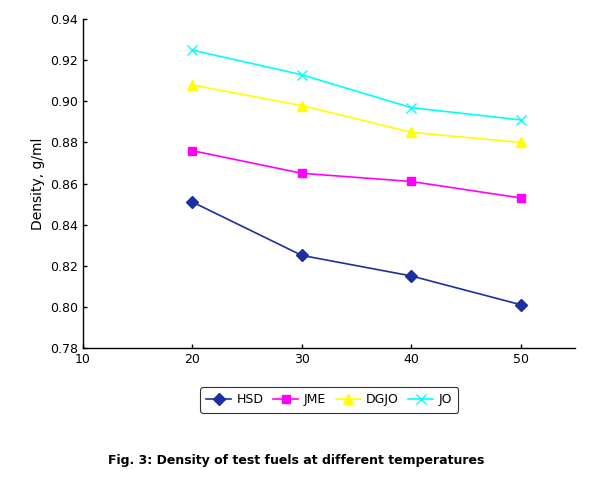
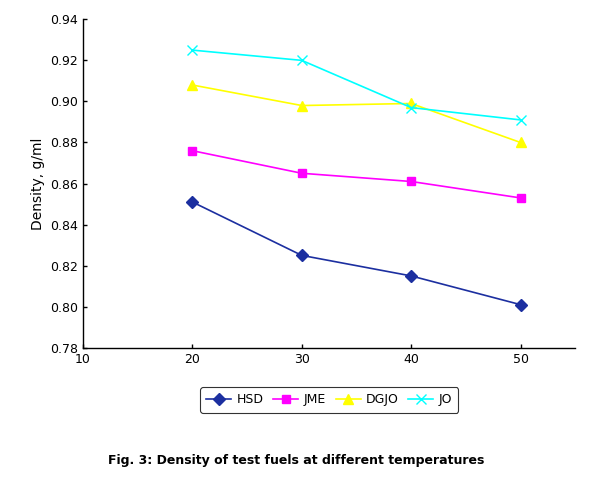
JO/30: 0.913 -> 0.920
DGJO/40: 0.885 -> 0.899
